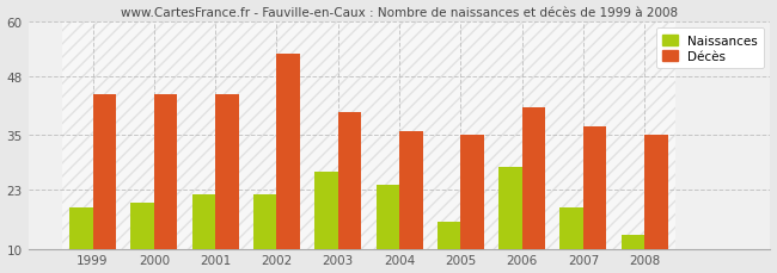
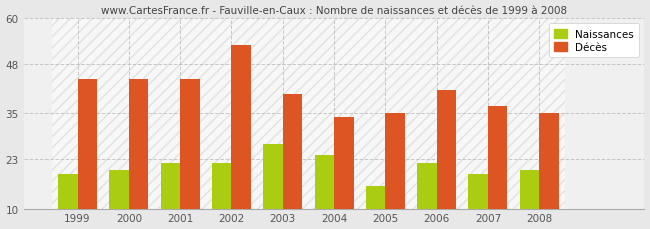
Décès/2004: 36 -> 34
Naissances/2006: 28 -> 22
Naissances/2008: 13 -> 20
